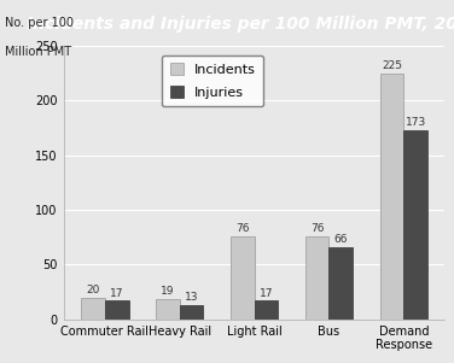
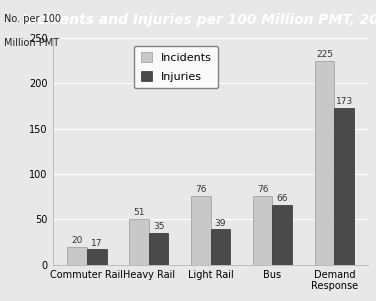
Incidents/Heavy Rail: 19 -> 51
Injuries/Heavy Rail: 13 -> 35
Injuries/Light Rail: 17 -> 39
